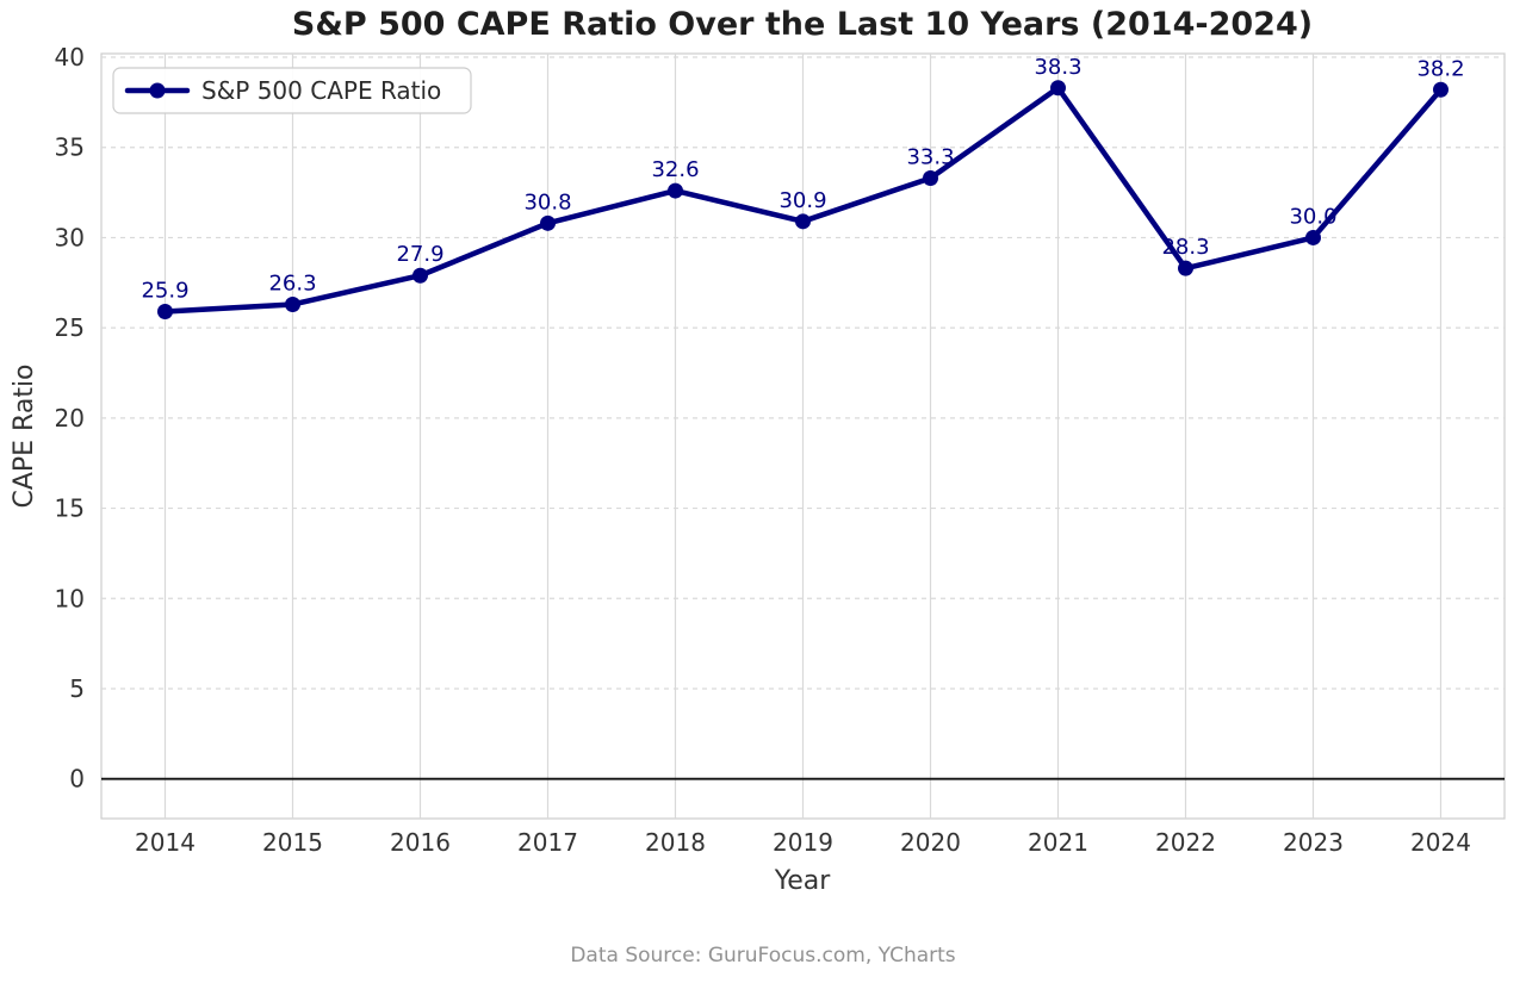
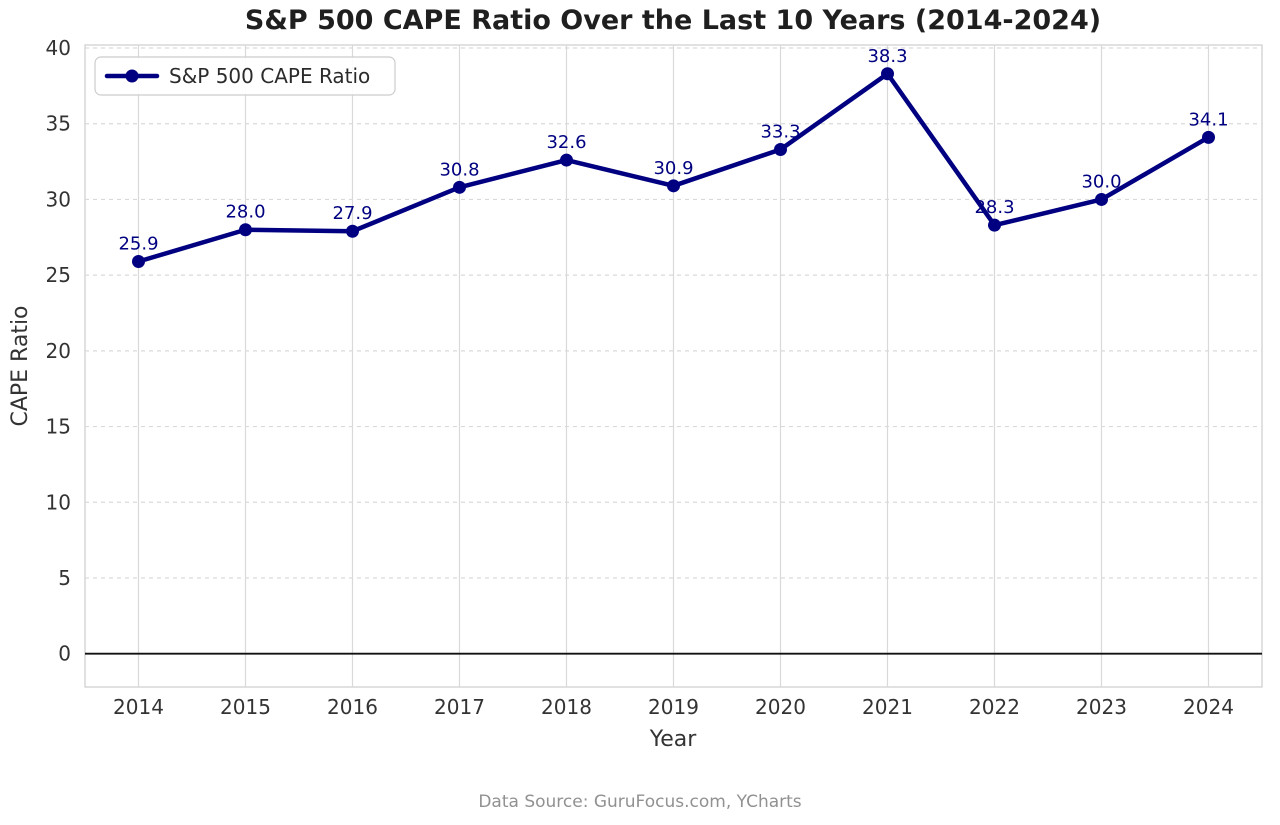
2015: 26.3 -> 28.0
2024: 38.2 -> 34.1
